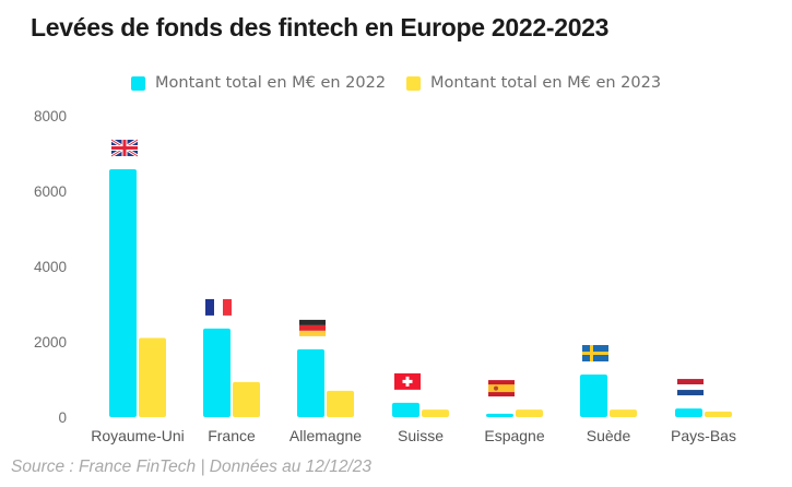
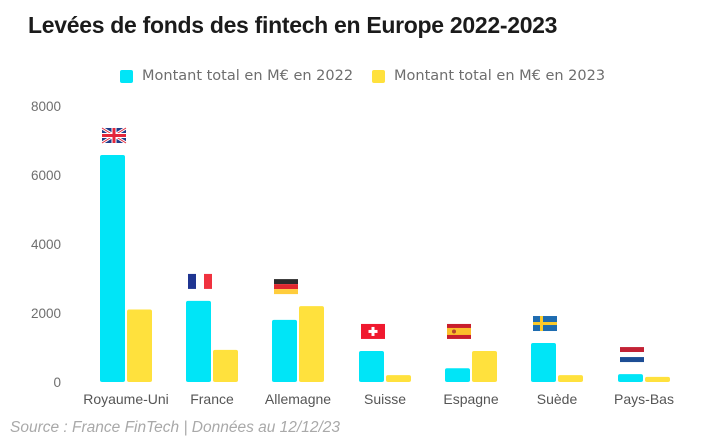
Montant total en M€ en 2023/Allemagne: 700 -> 2200
Montant total en M€ en 2022/Suisse: 400 -> 900
Montant total en M€ en 2022/Espagne: 100 -> 400
Montant total en M€ en 2023/Espagne: 200 -> 900
